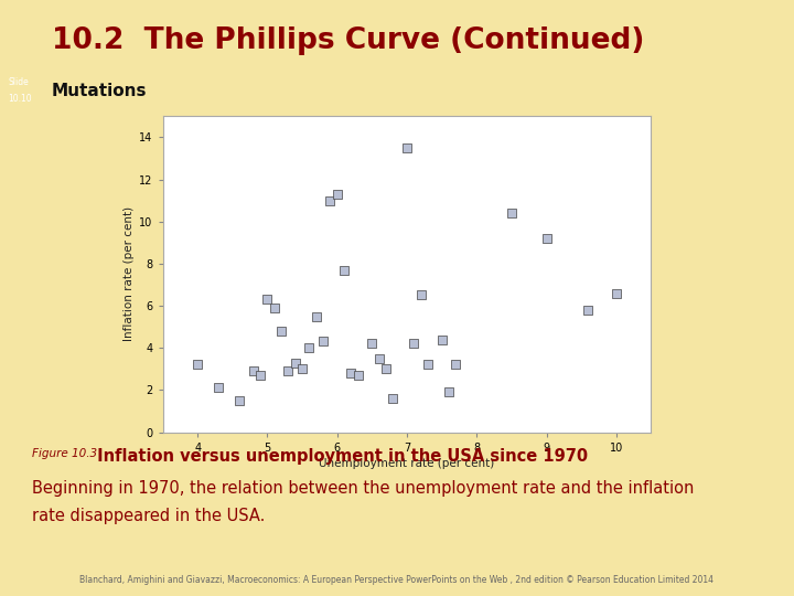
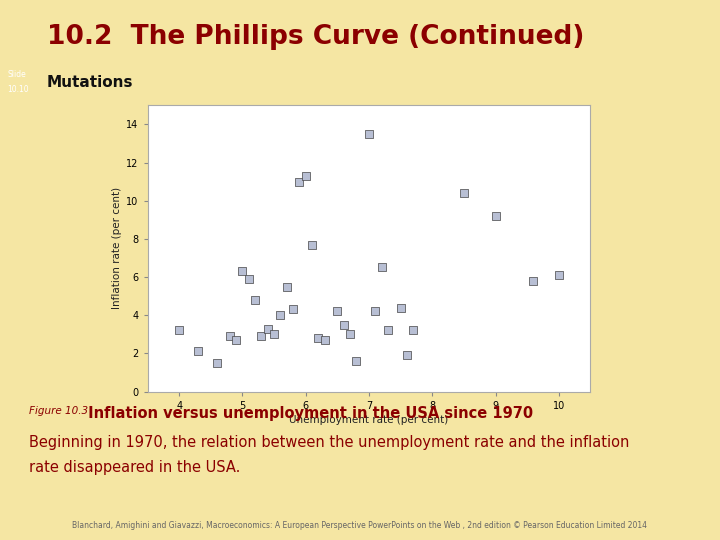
10: 6.6 -> 6.1
